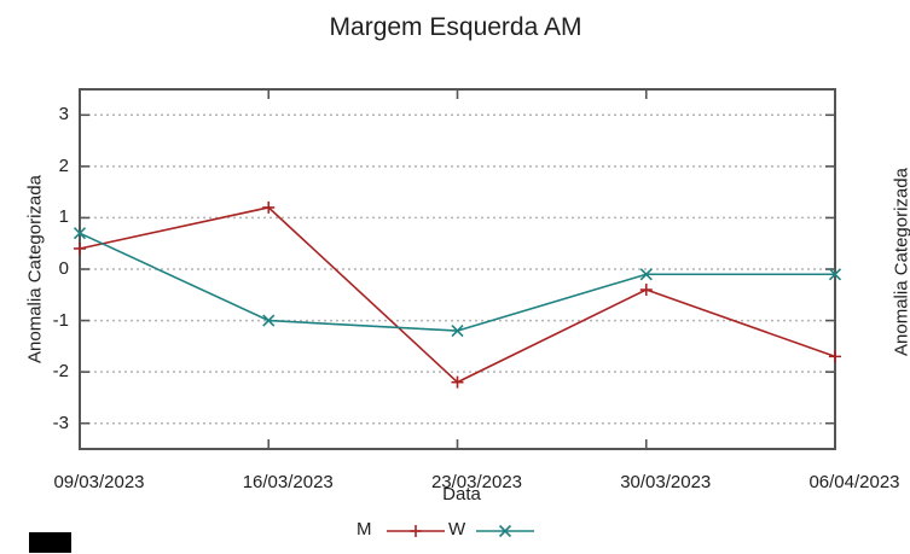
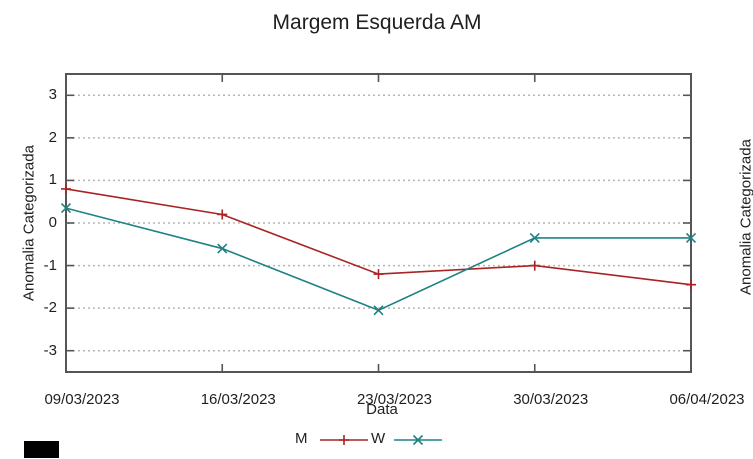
M/09/03/2023: 0.4 -> 0.8
W/09/03/2023: 0.7 -> 0.3
M/16/03/2023: 1.2 -> 0.2
W/16/03/2023: -1.0 -> -0.6
M/23/03/2023: -2.2 -> -1.2
W/23/03/2023: -1.2 -> -2.0
M/30/03/2023: -0.4 -> -1.0
W/30/03/2023: -0.1 -> -0.3
M/06/04/2023: -1.7 -> -1.4
W/06/04/2023: -0.1 -> -0.3
